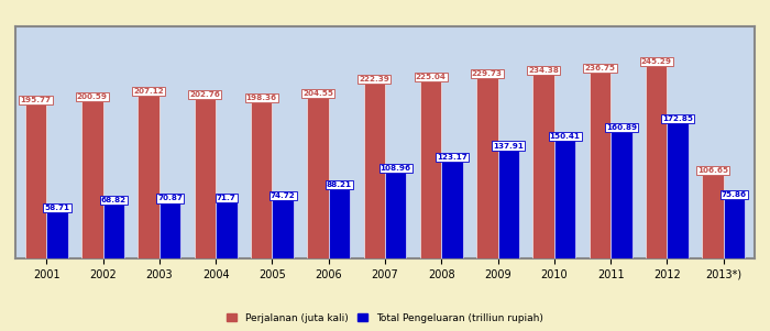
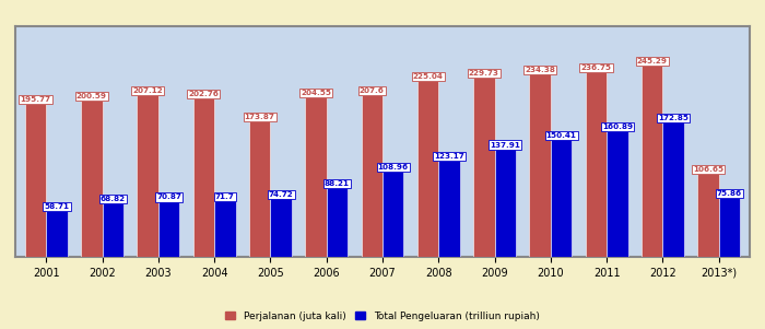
Perjalanan (juta kali)/2005: 198.36 -> 173.87
Perjalanan (juta kali)/2007: 222.39 -> 207.6
